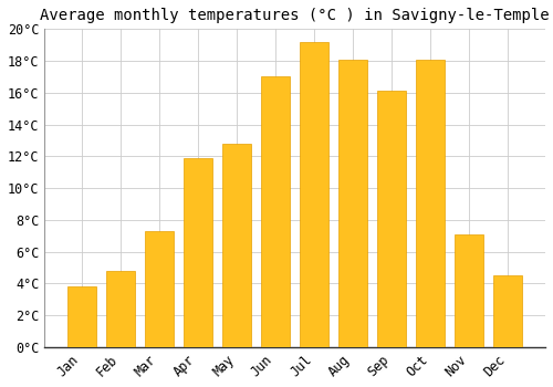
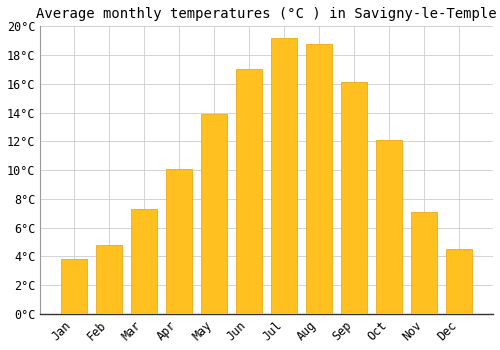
Apr: 11.9°C -> 10.1°C
May: 12.8°C -> 13.9°C
Aug: 18.1°C -> 18.8°C
Oct: 18.1°C -> 12.1°C
